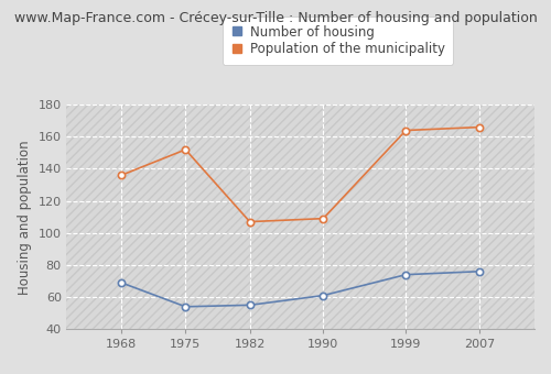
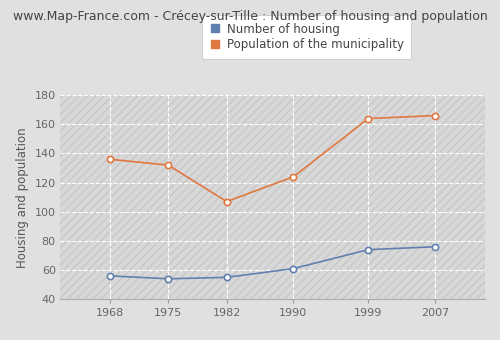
Number of housing/1968: 69 -> 56
Population of the municipality/1975: 152 -> 132
Population of the municipality/1990: 109 -> 124
